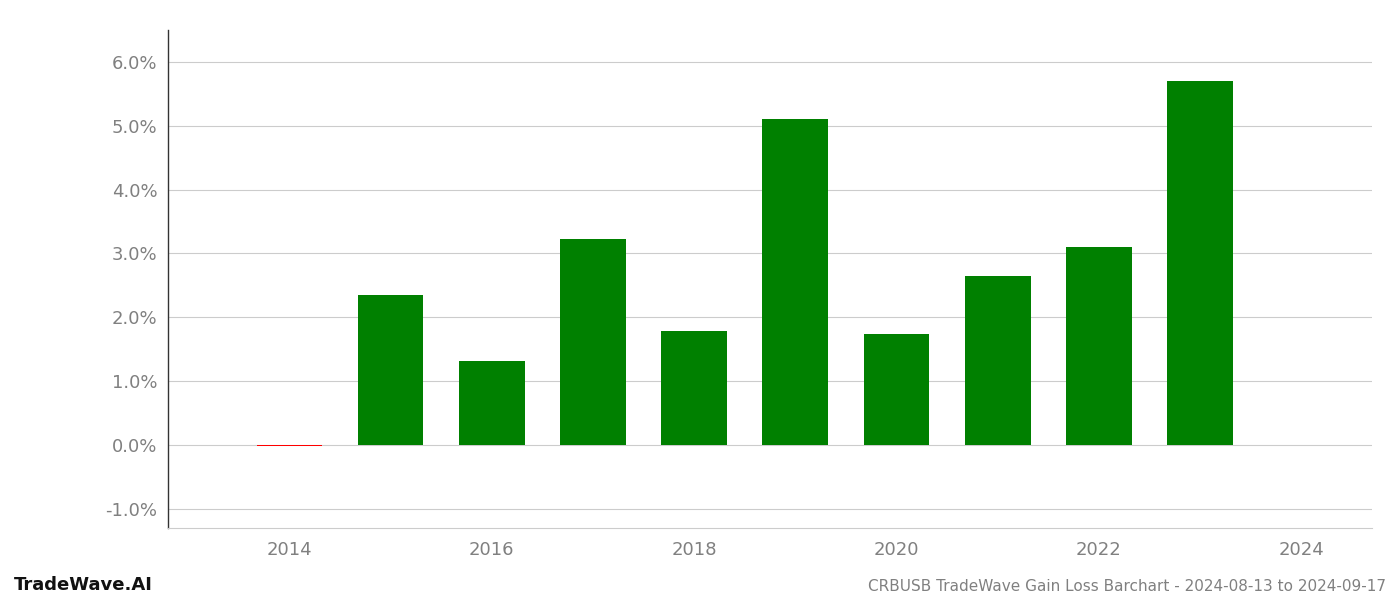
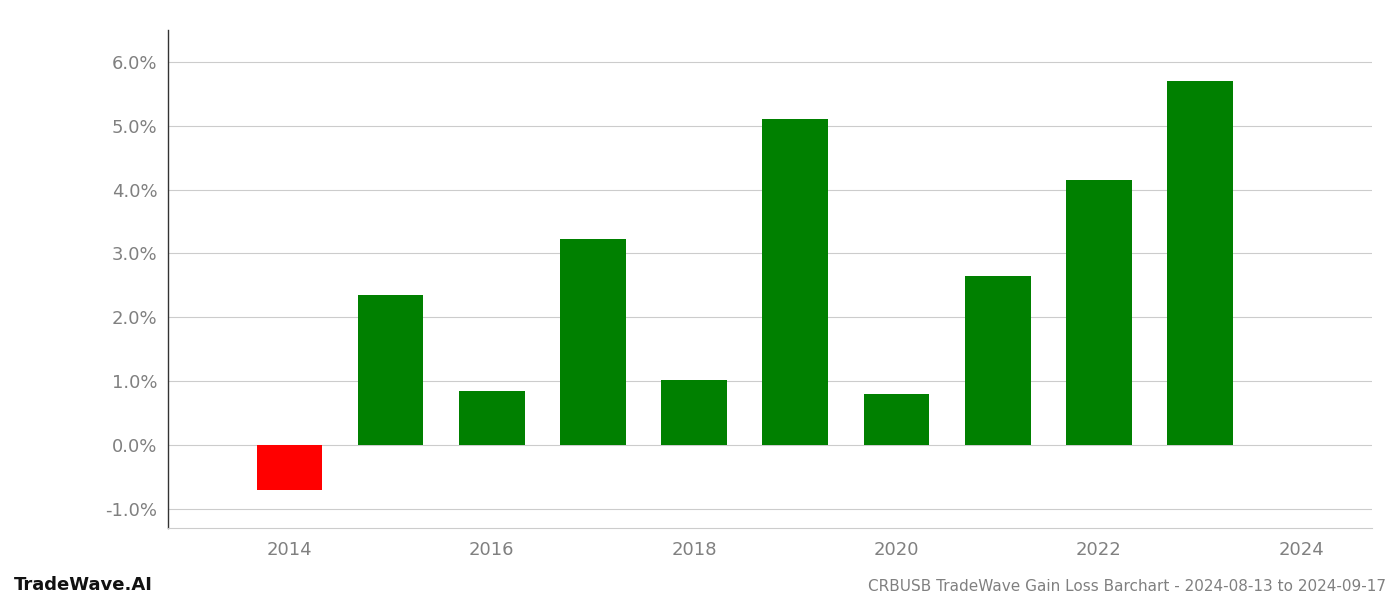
2014: -0.02% -> -0.70%
2016: 1.32% -> 0.85%
2018: 1.78% -> 1.02%
2020: 1.74% -> 0.80%
2022: 3.10% -> 4.15%
